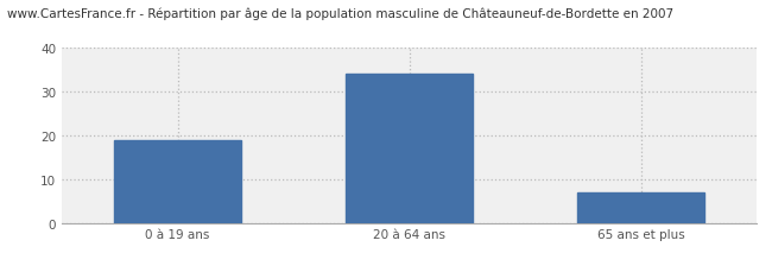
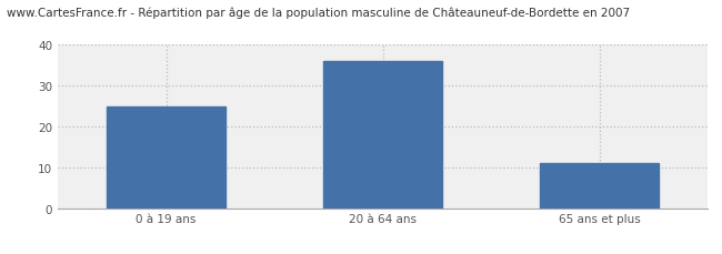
0 à 19 ans: 19 -> 25
20 à 64 ans: 34 -> 36
65 ans et plus: 7 -> 11
